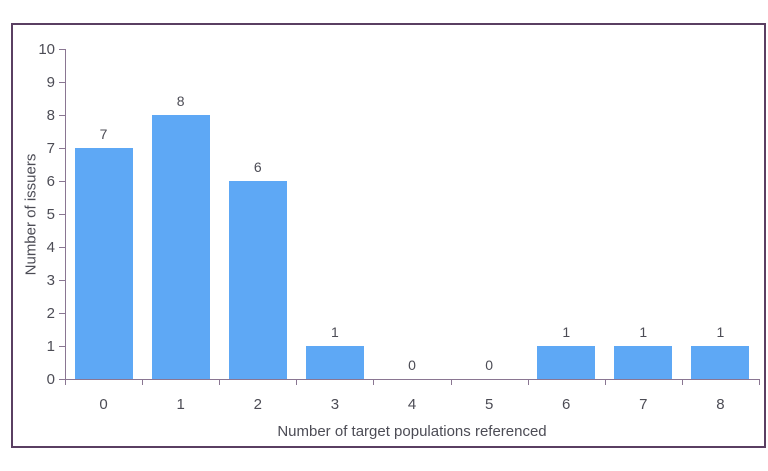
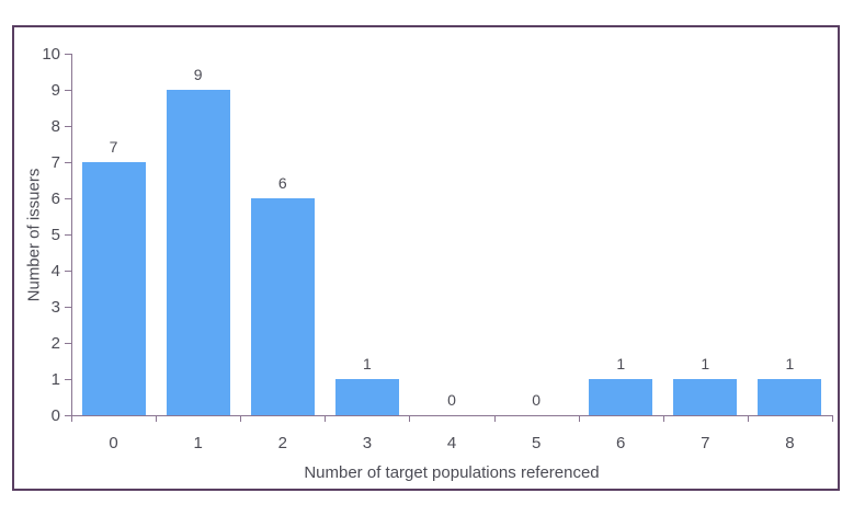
1: 8 -> 9
